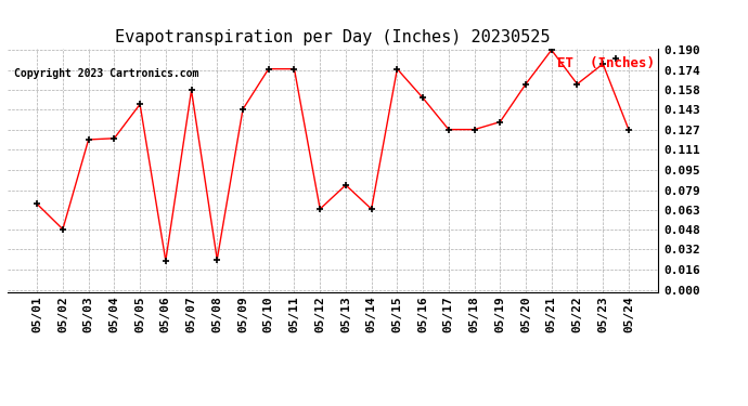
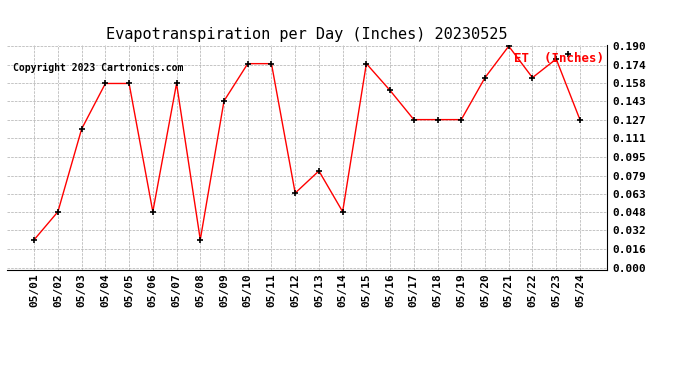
05/01: 0.068 -> 0.024
05/04: 0.120 -> 0.158
05/05: 0.147 -> 0.158
05/06: 0.023 -> 0.048
05/14: 0.064 -> 0.048
05/19: 0.133 -> 0.127
